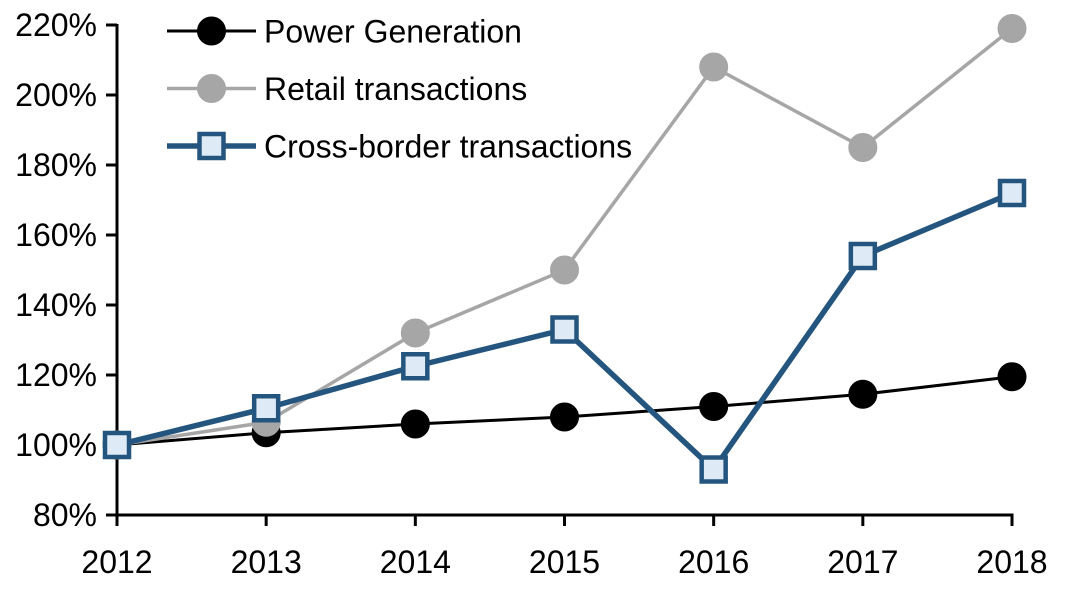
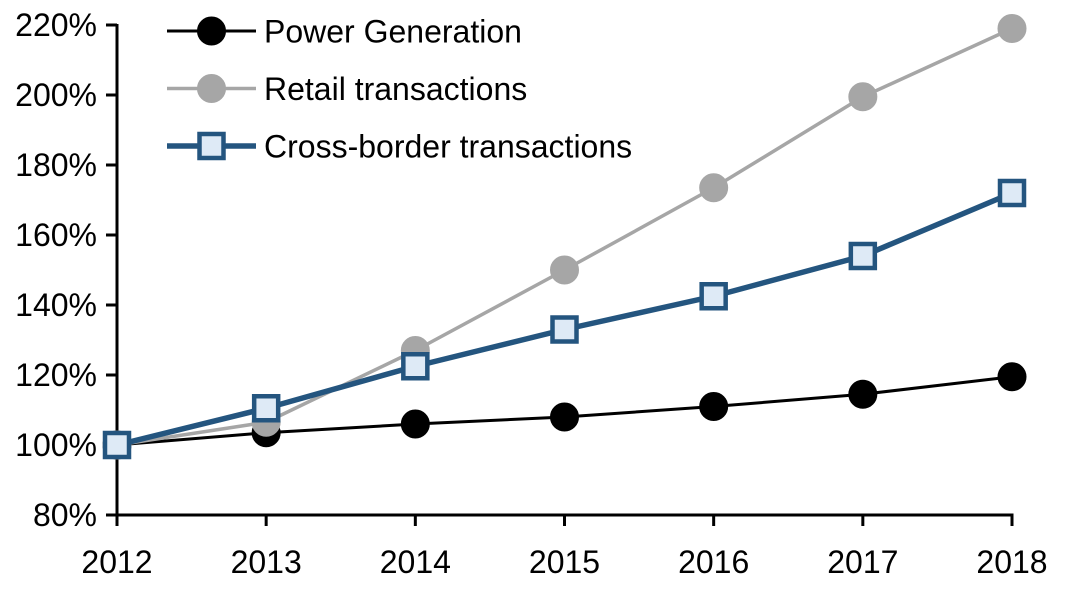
Retail transactions/2014: 132% -> 127%
Retail transactions/2016: 208% -> 174%
Cross-border transactions/2016: 93% -> 142%
Retail transactions/2017: 185% -> 200%
